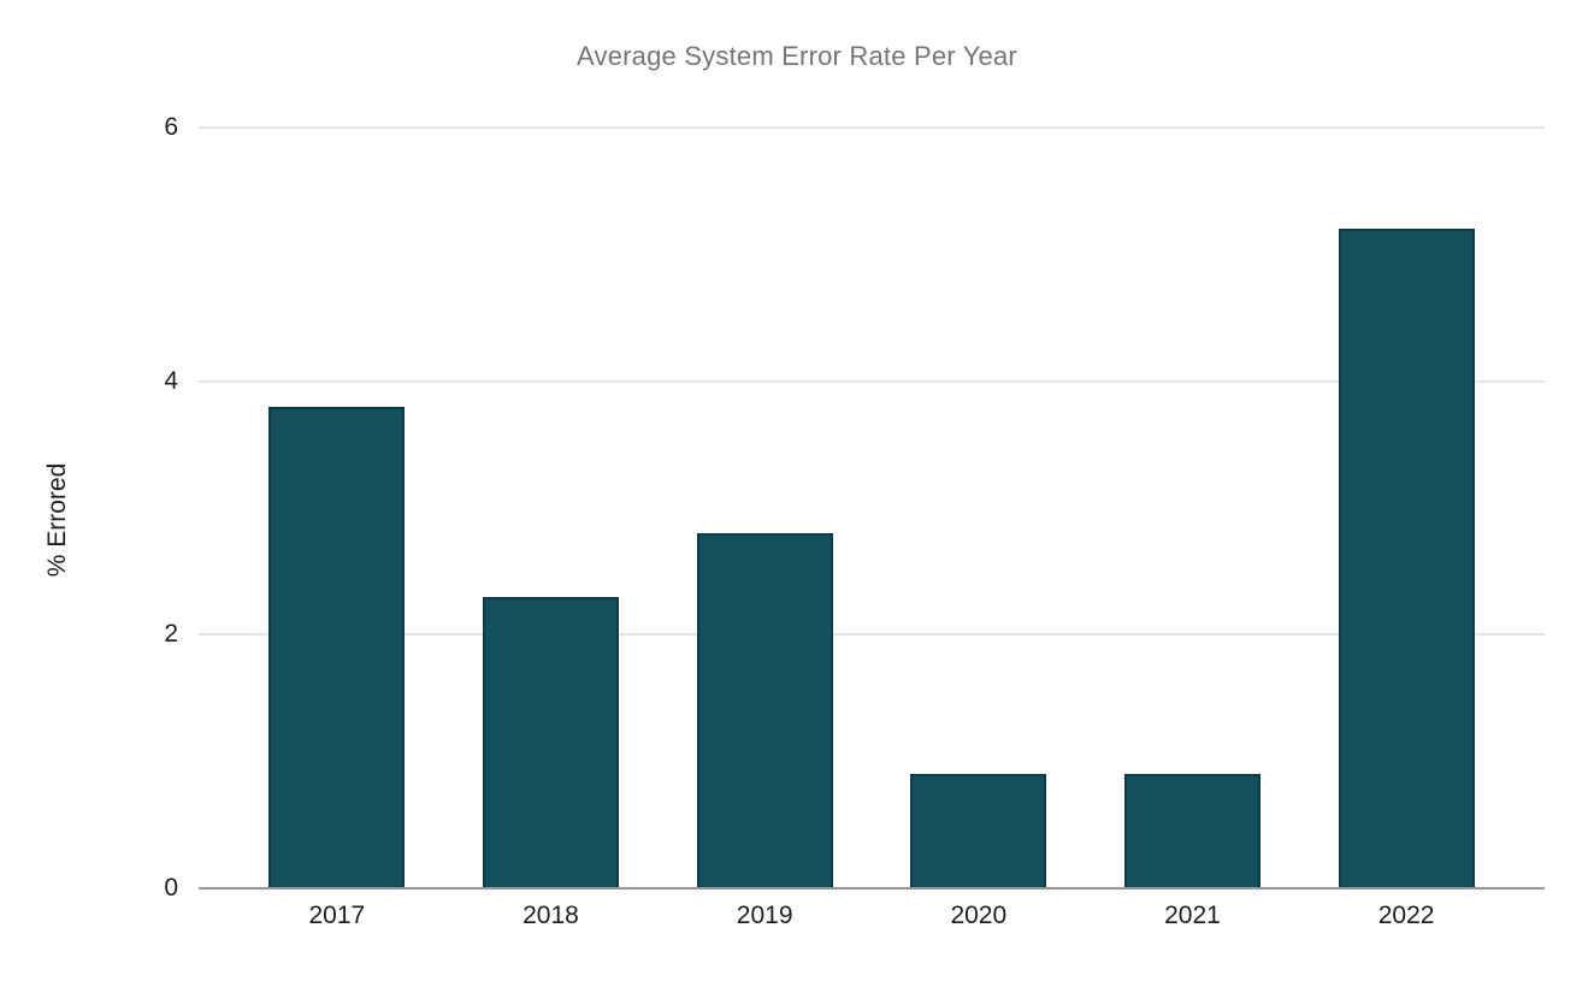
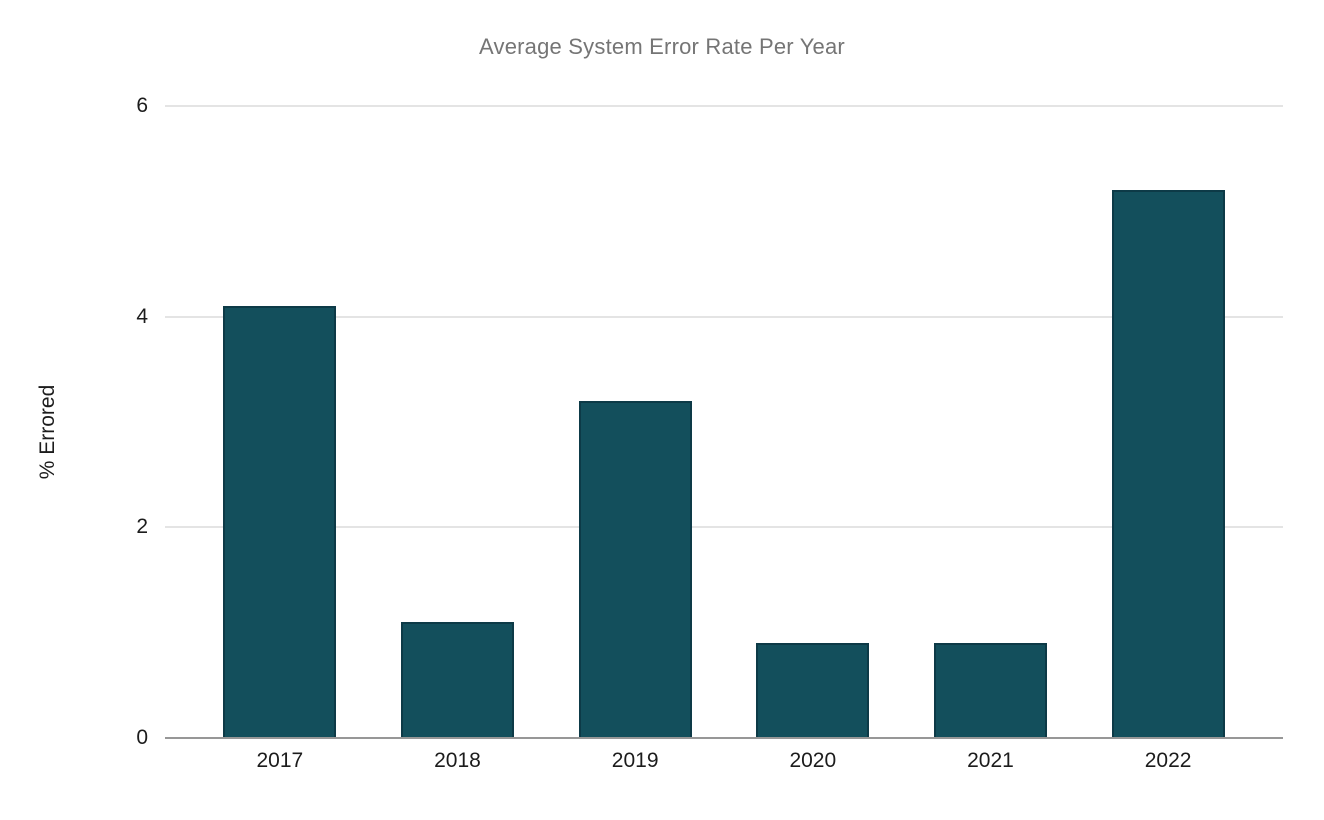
2017: 3.8 -> 4.1
2018: 2.3 -> 1.1
2019: 2.8 -> 3.2
